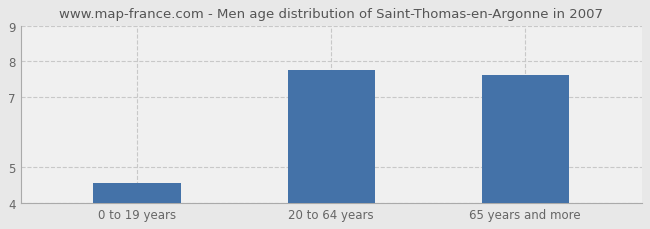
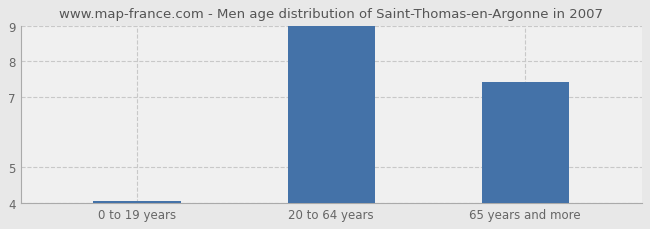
0 to 19 years: 4.55 -> 4.05
20 to 64 years: 7.75 -> 9.00
65 years and more: 7.60 -> 7.40
